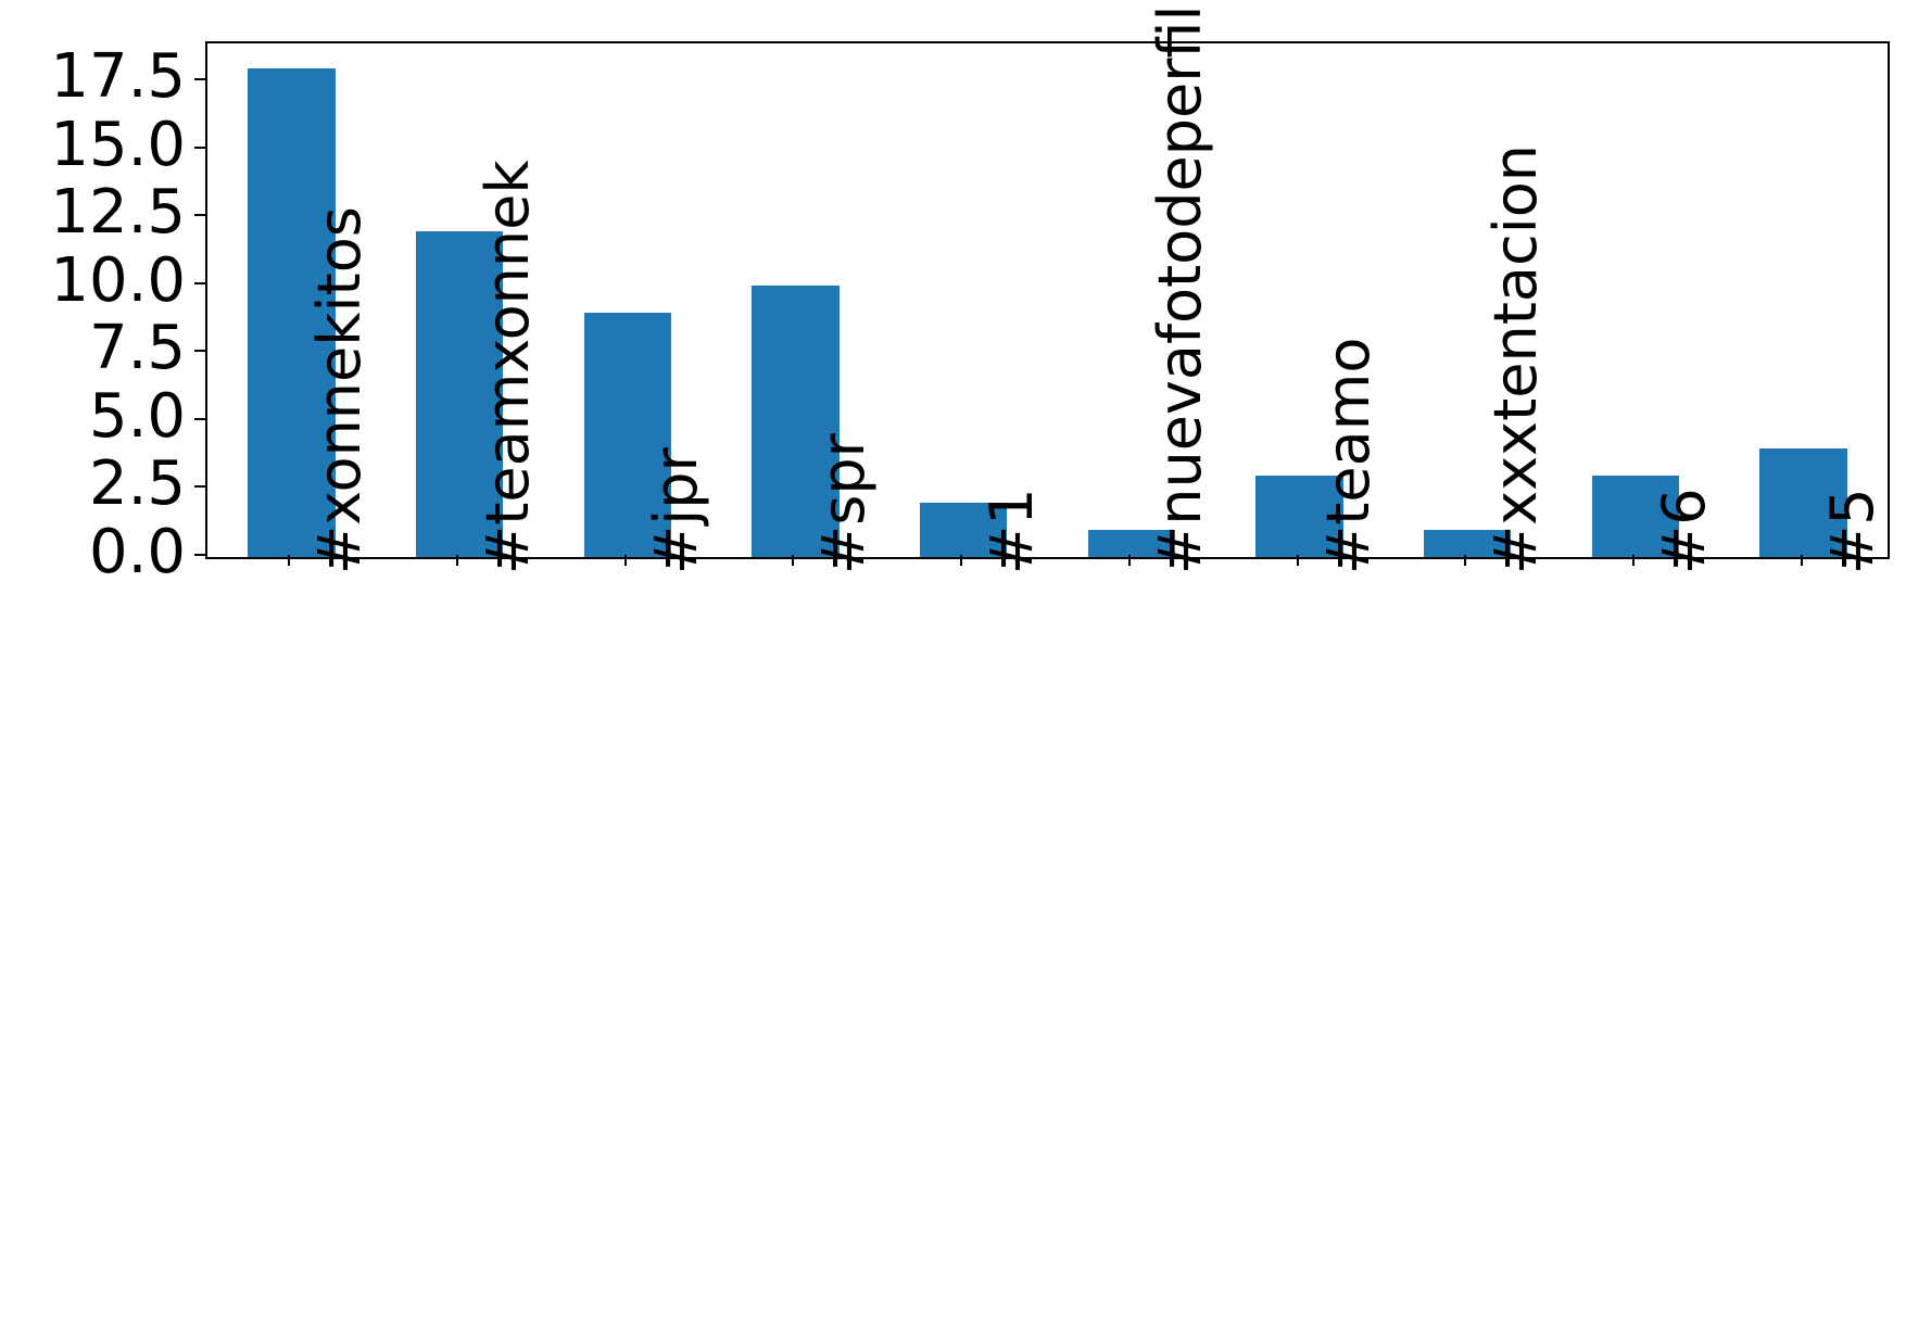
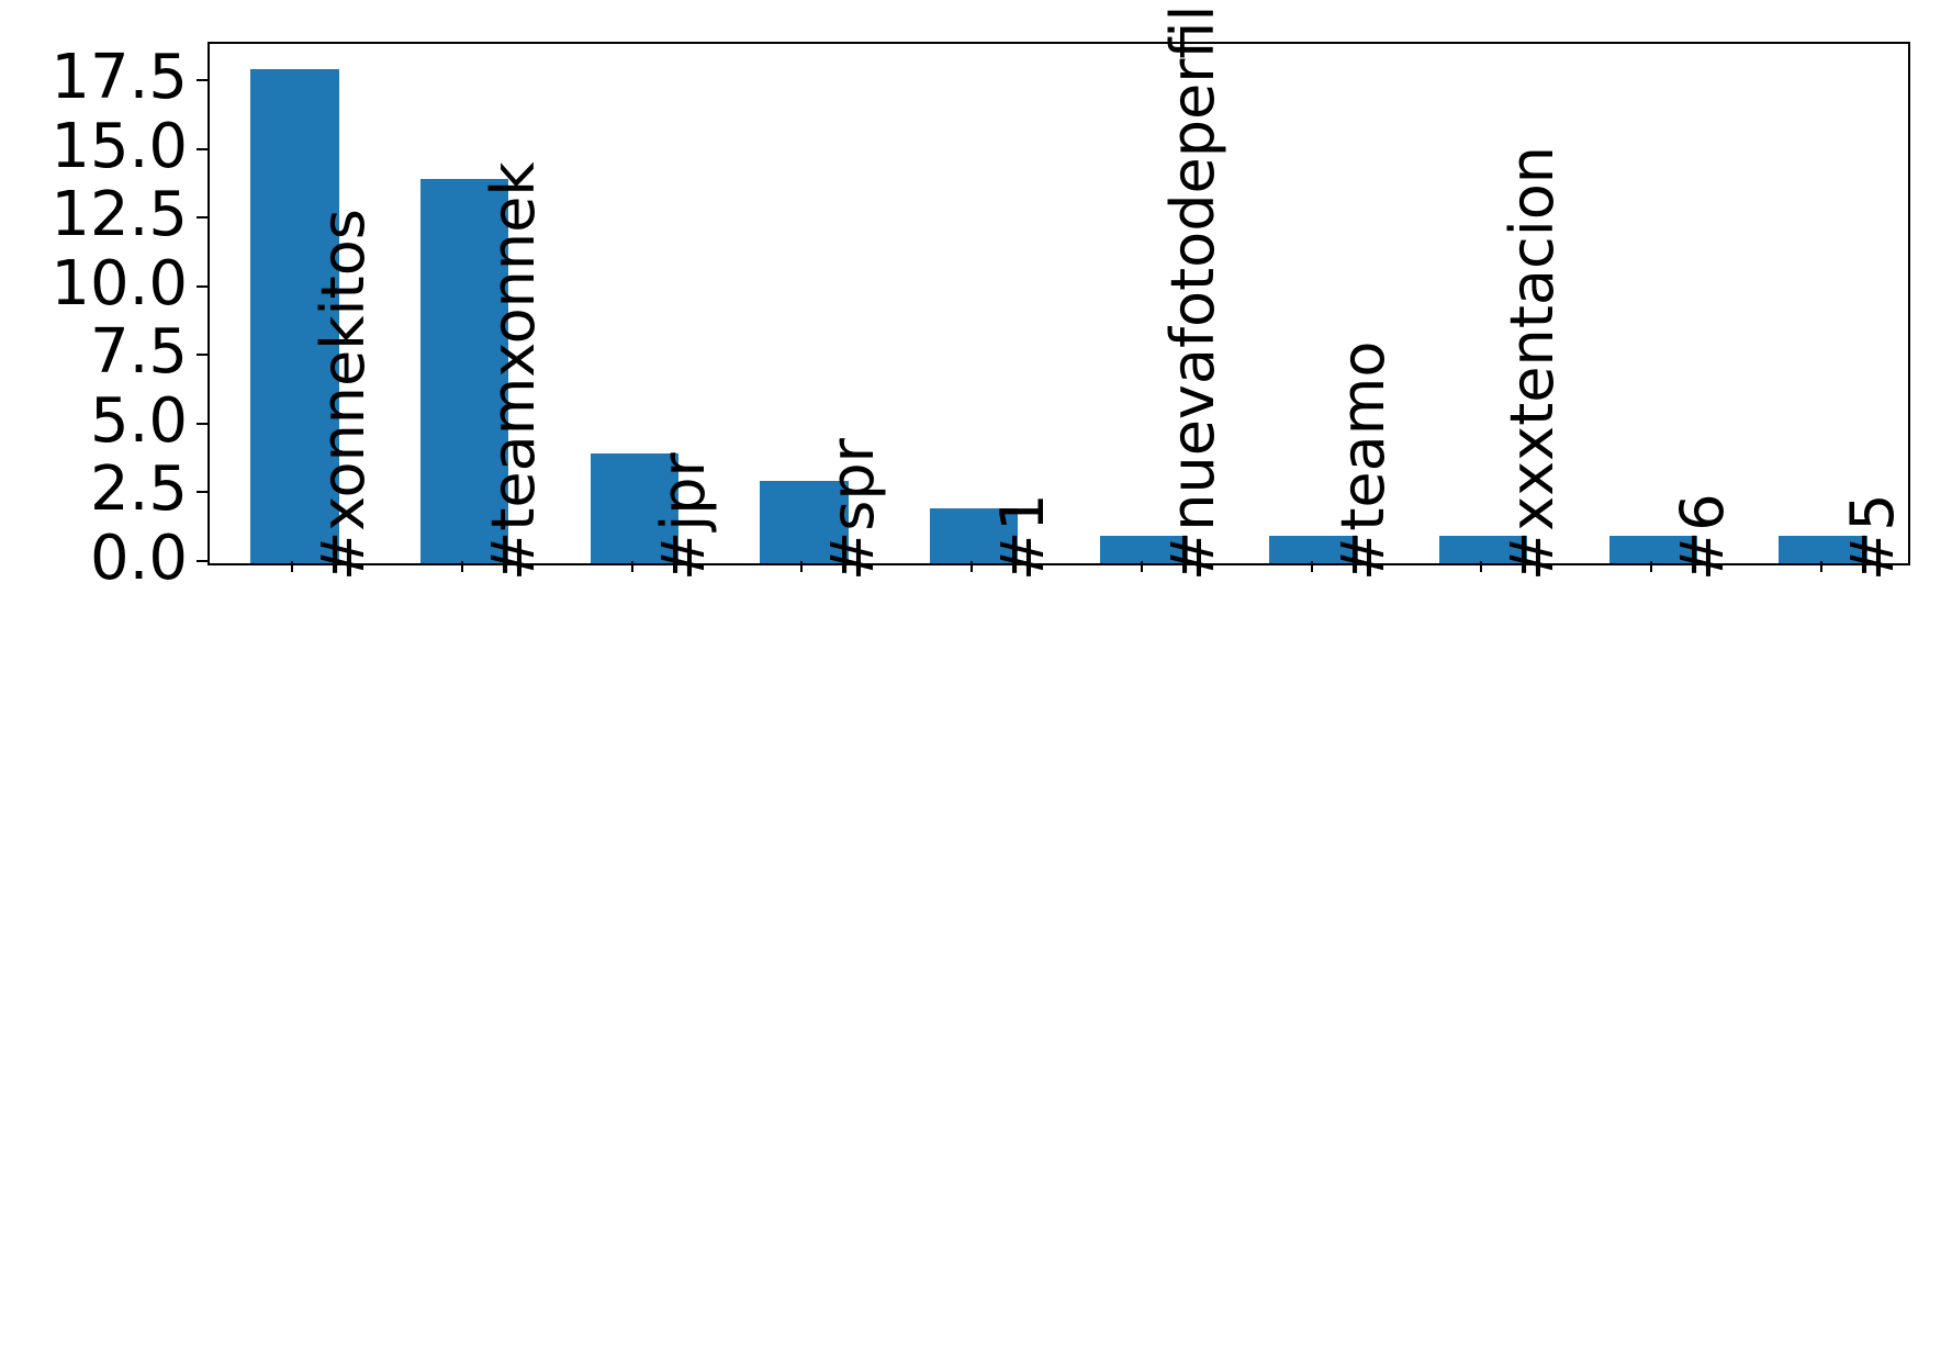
#teamxonnek: 12 -> 14
#jpr: 9 -> 4
#spr: 10 -> 3
#teamo: 3 -> 1
#6: 3 -> 1
#5: 4 -> 1
